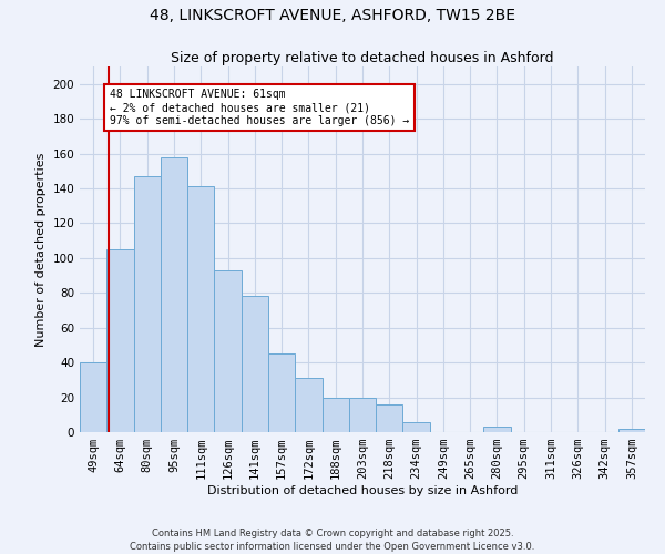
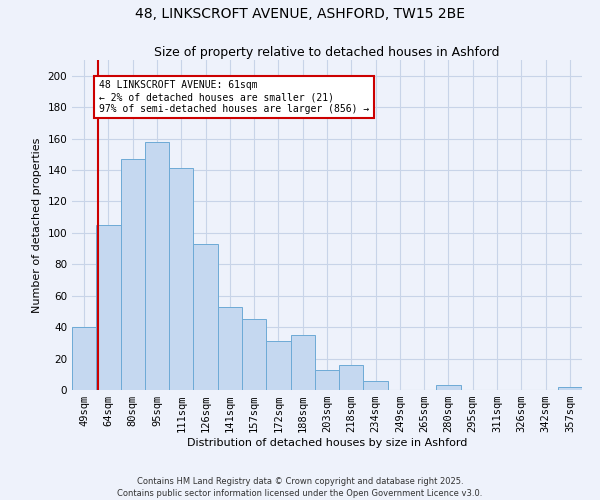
141sqm: 78 -> 53
188sqm: 20 -> 35
203sqm: 20 -> 13
